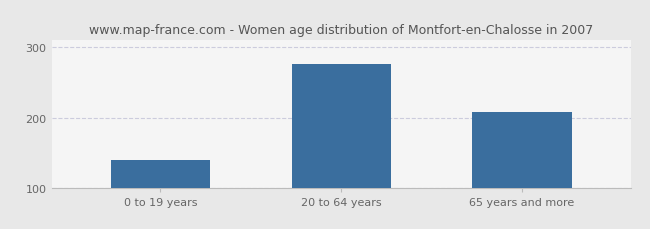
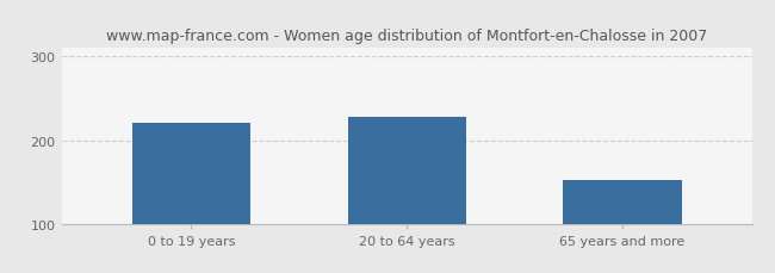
0 to 19 years: 140 -> 220
20 to 64 years: 277 -> 228
65 years and more: 208 -> 152
